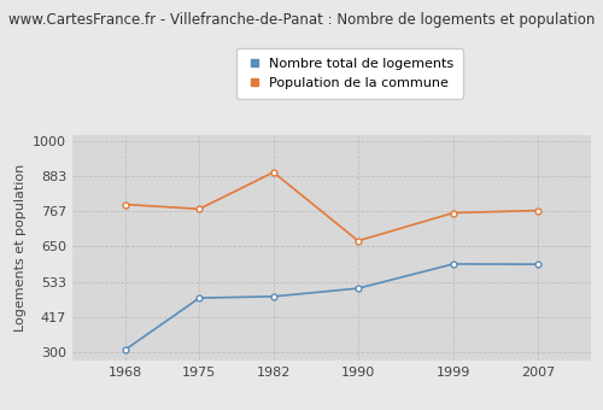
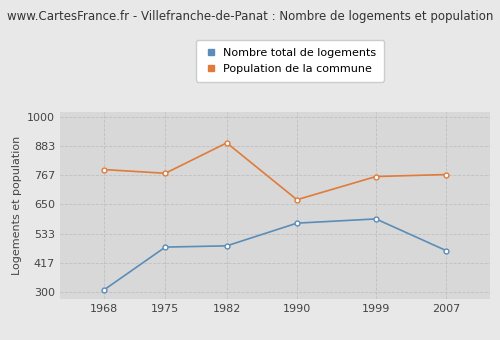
Nombre total de logements/1990: 511 -> 575
Nombre total de logements/2007: 591 -> 465
